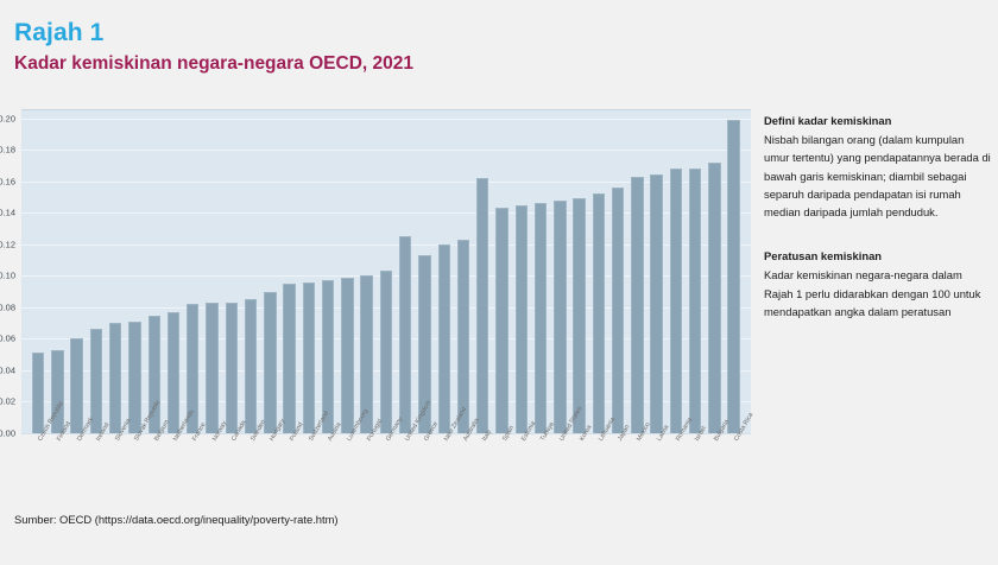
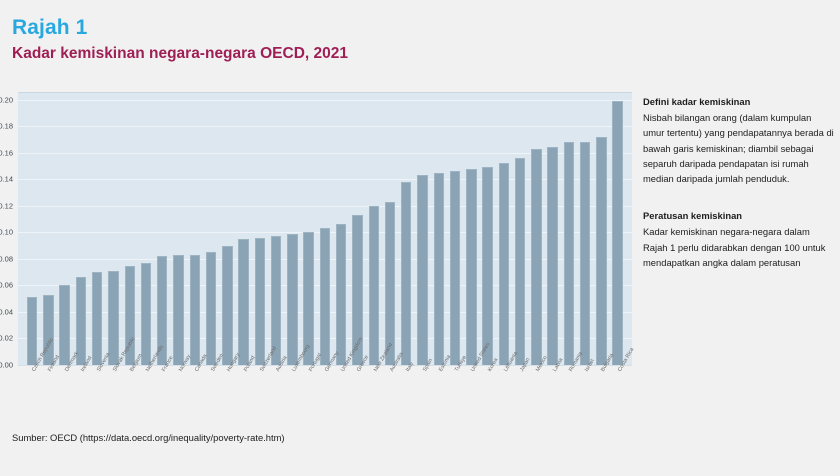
United Kingdom: 0.125 -> 0.106
Italy: 0.162 -> 0.138
